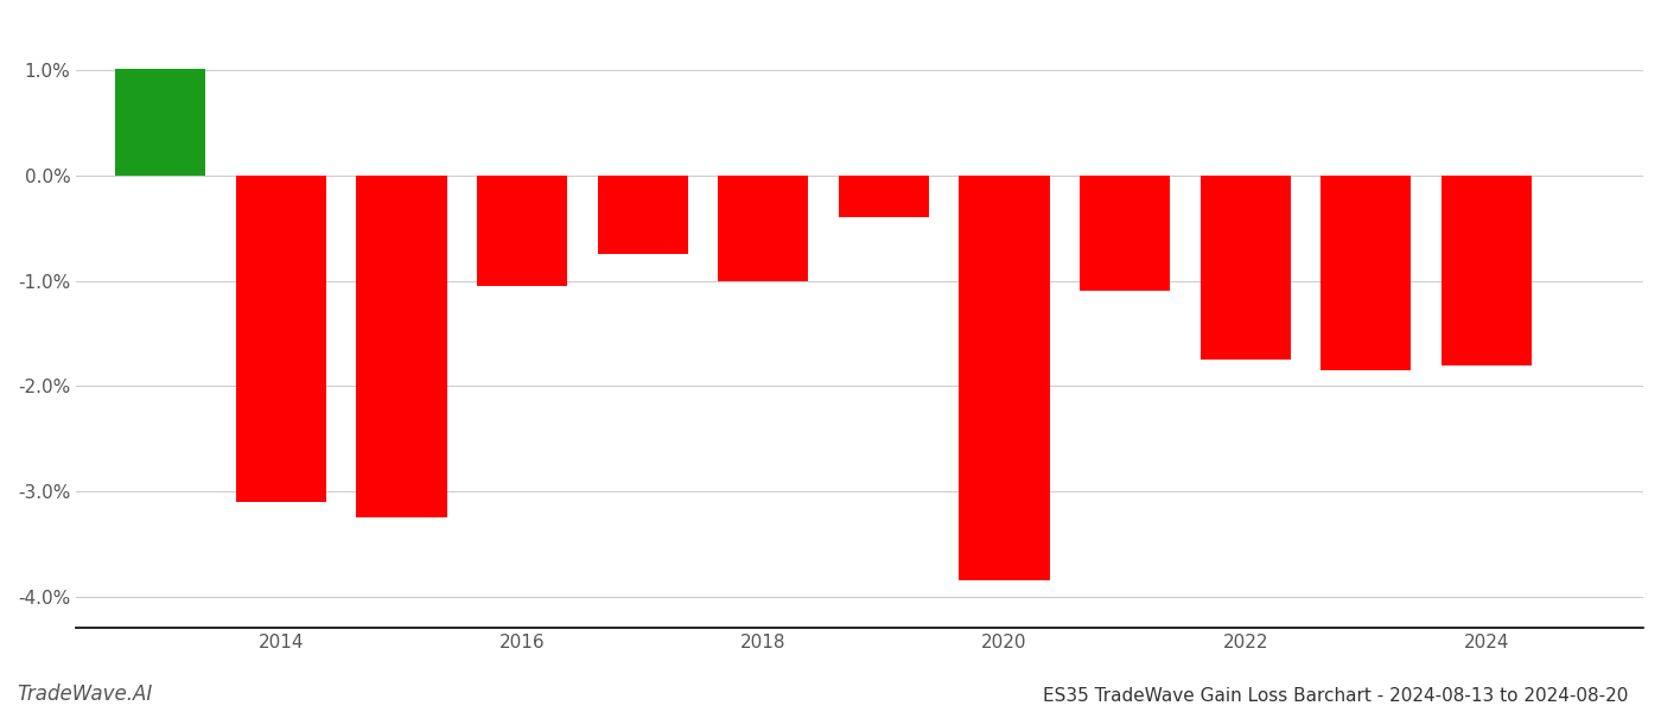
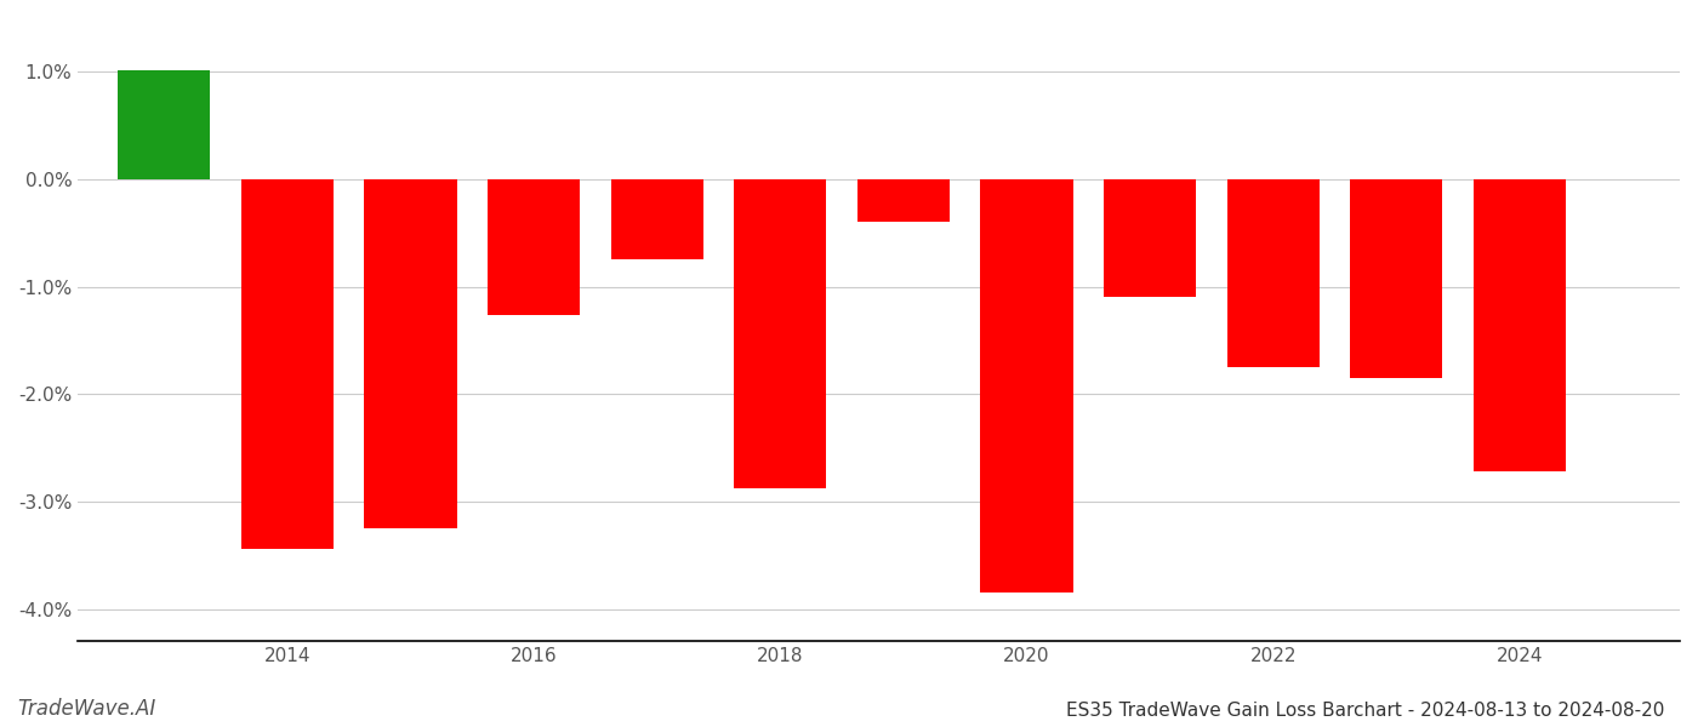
2014: -3.10% -> -3.44%
2016: -1.05% -> -1.26%
2018: -1.00% -> -2.88%
2024: -1.80% -> -2.72%
